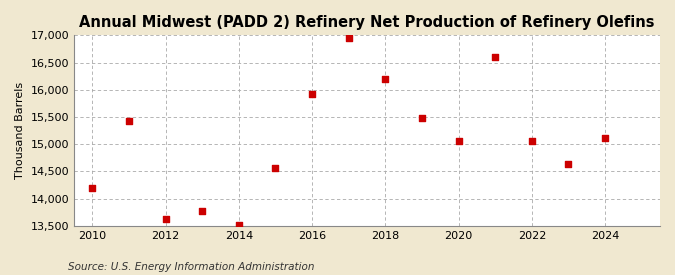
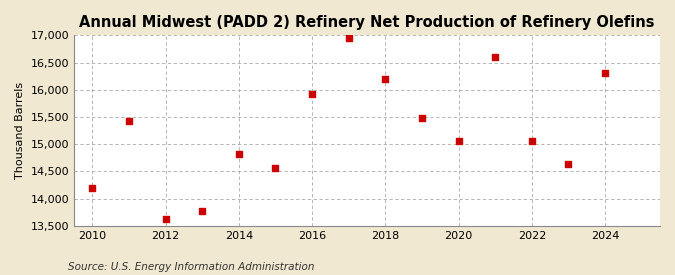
2014: 13,520 -> 14,820
2024: 15,120 -> 16,300
